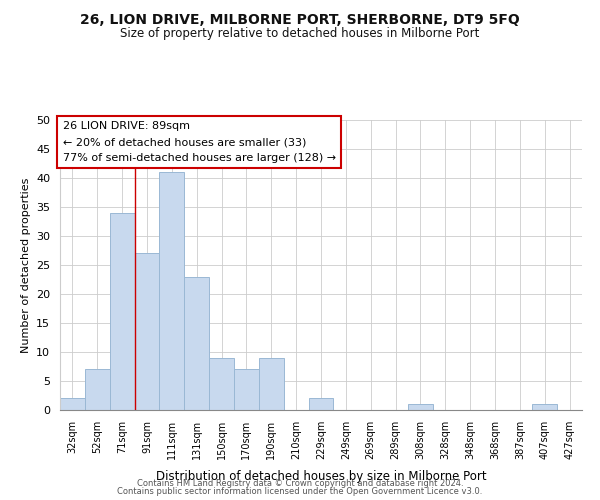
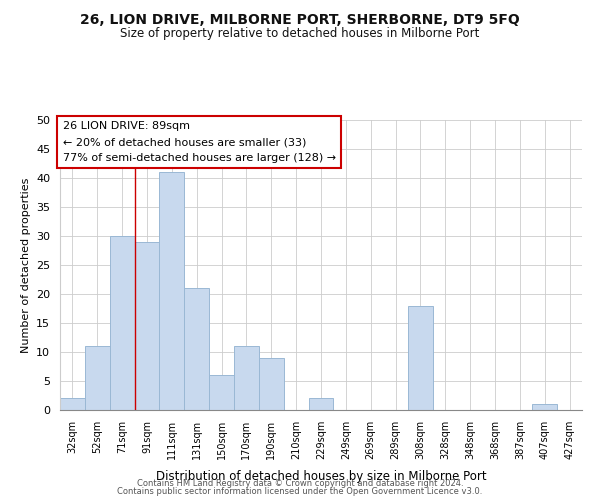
52sqm: 7 -> 11
71sqm: 34 -> 30
91sqm: 27 -> 29
131sqm: 23 -> 21
150sqm: 9 -> 6
170sqm: 7 -> 11
308sqm: 1 -> 18
